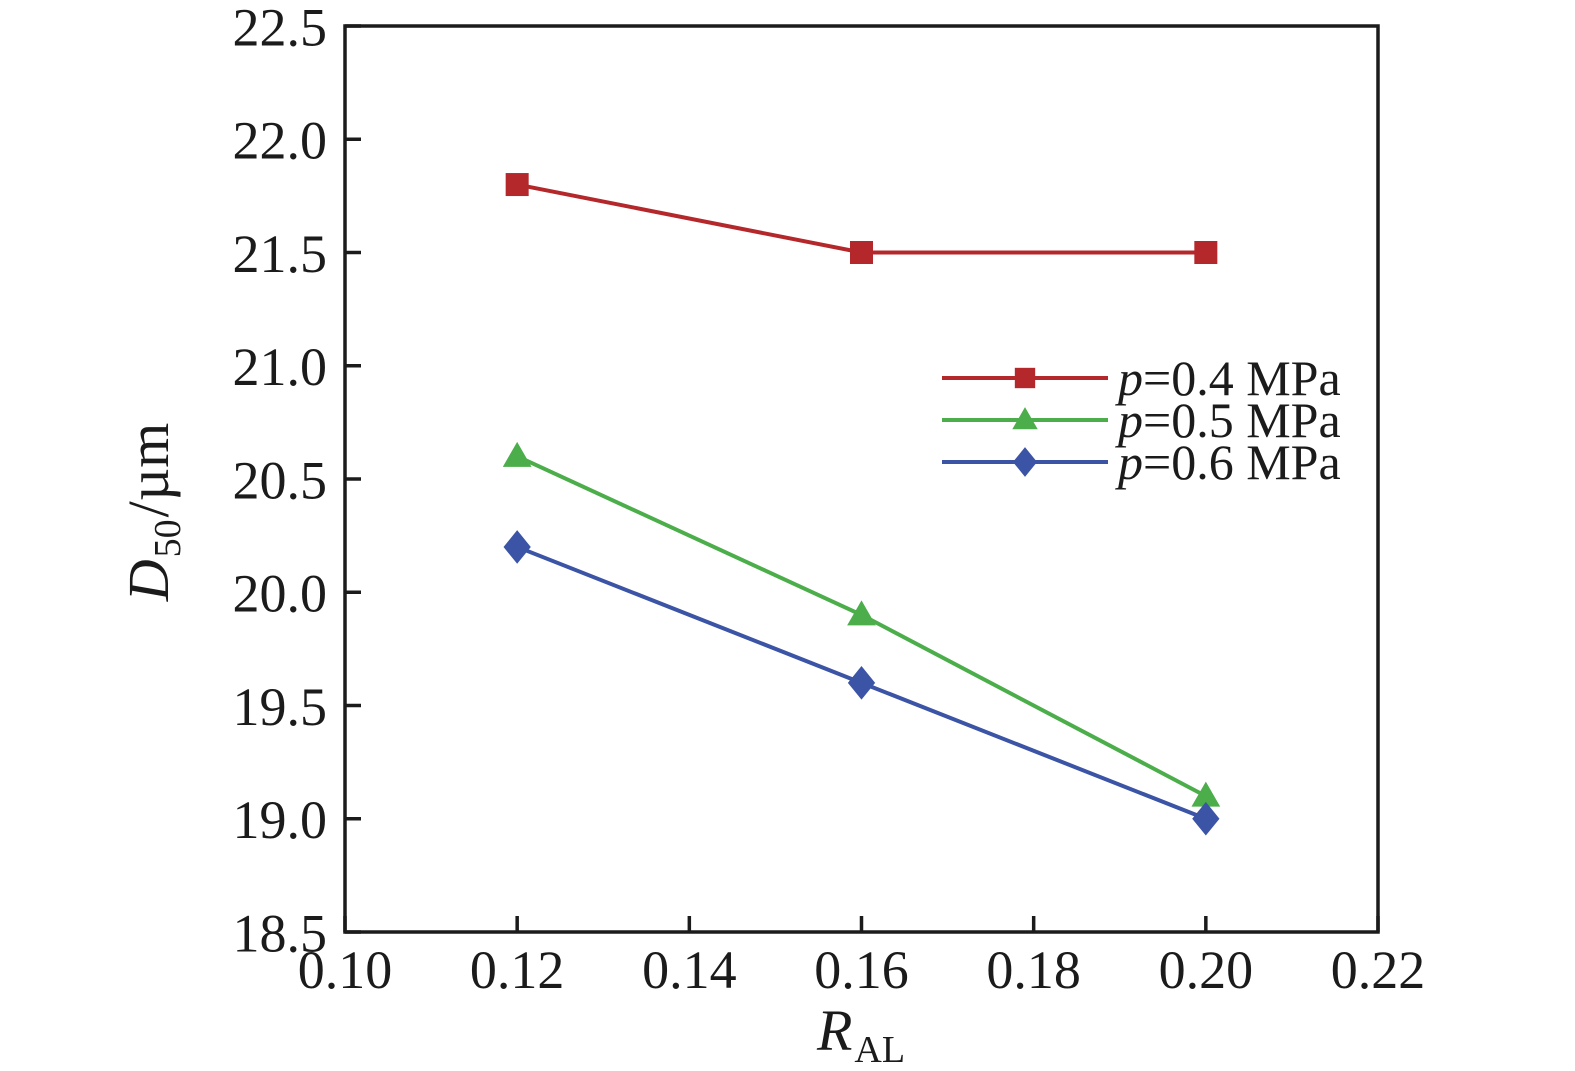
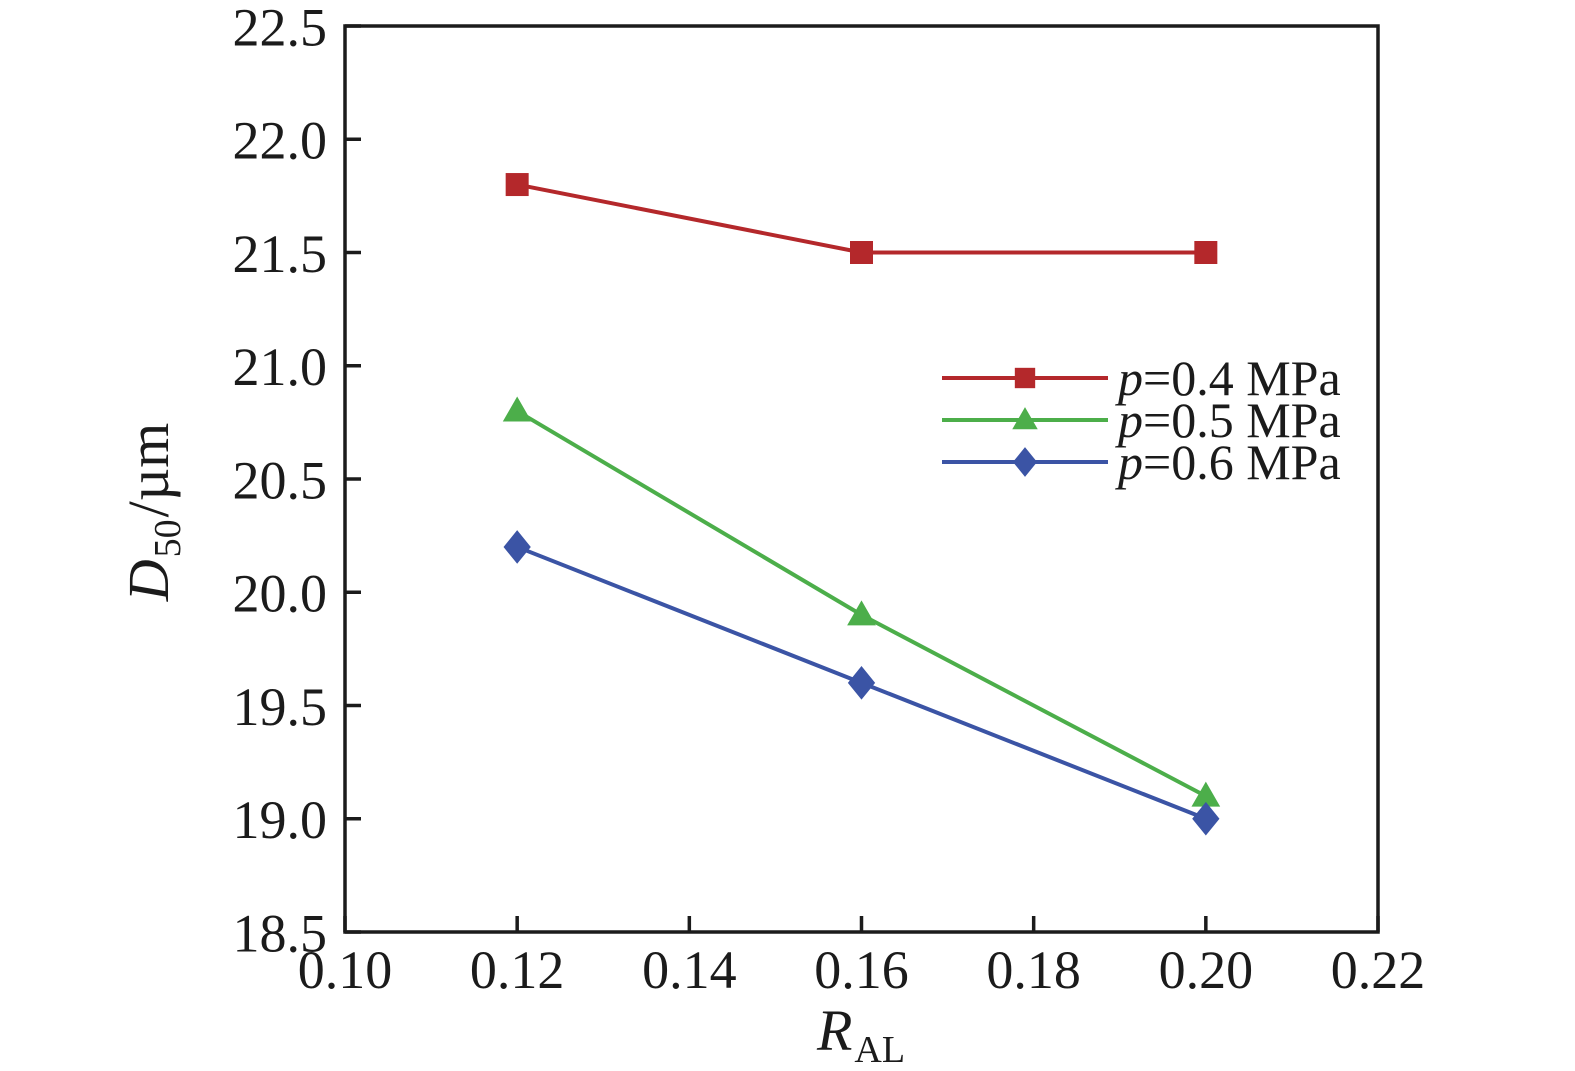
p=0.5 MPa/0.12: 20.6 -> 20.8
